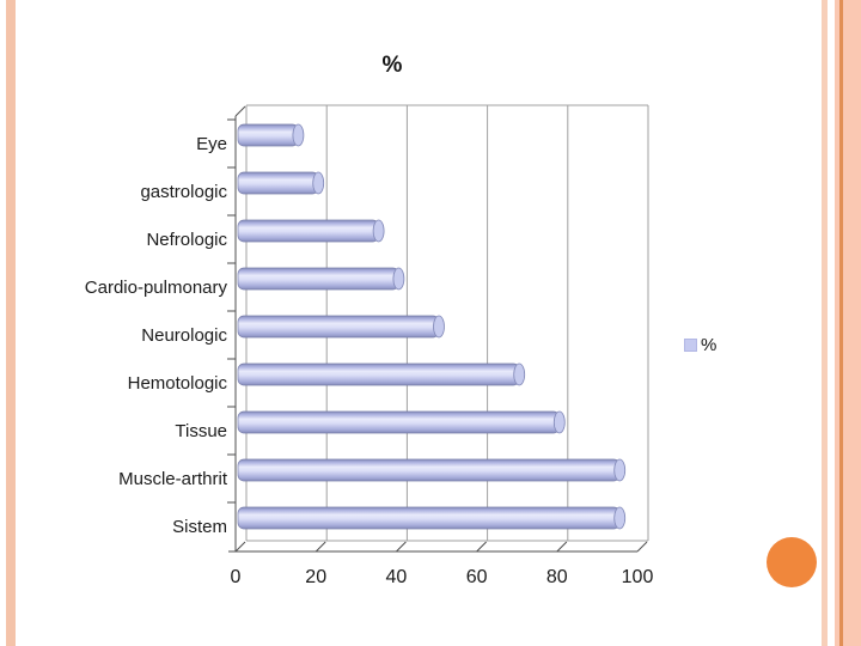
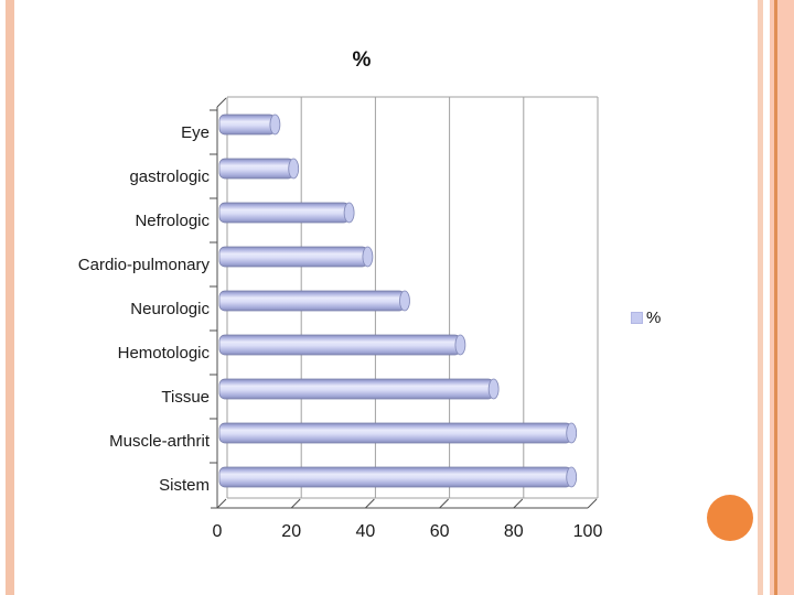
Hemotologic: 70 -> 65
Tissue: 80 -> 74
